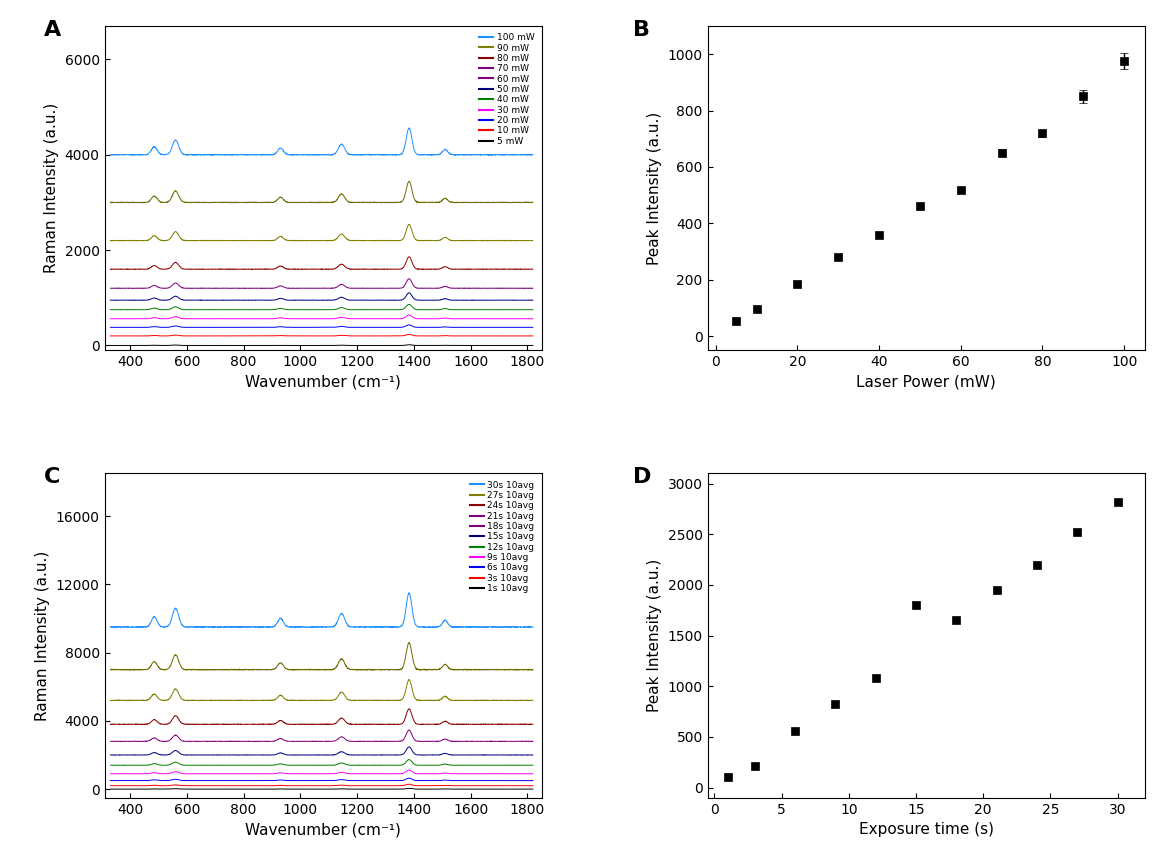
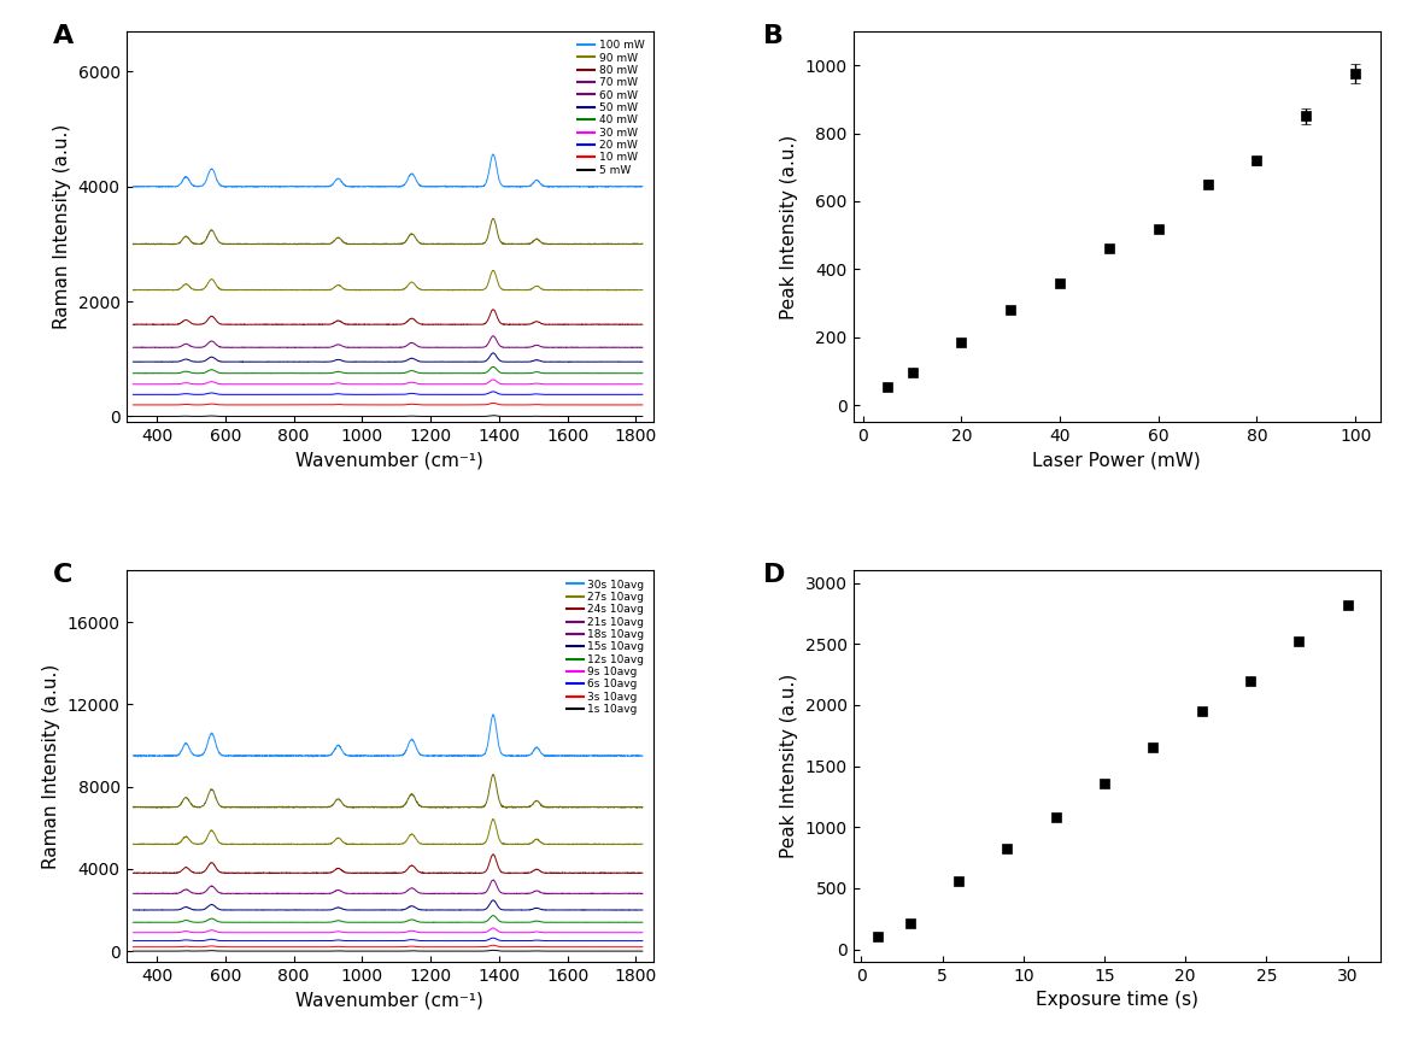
15: 1800 -> 1360
